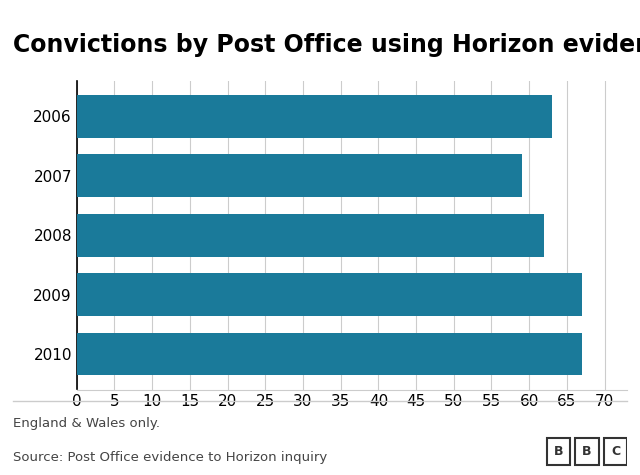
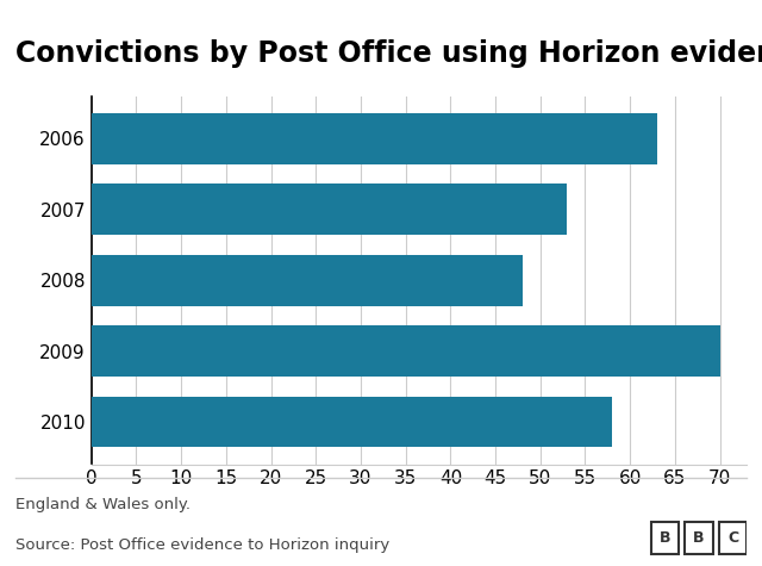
2007: 59 -> 53
2008: 62 -> 48
2009: 67 -> 70
2010: 67 -> 58
